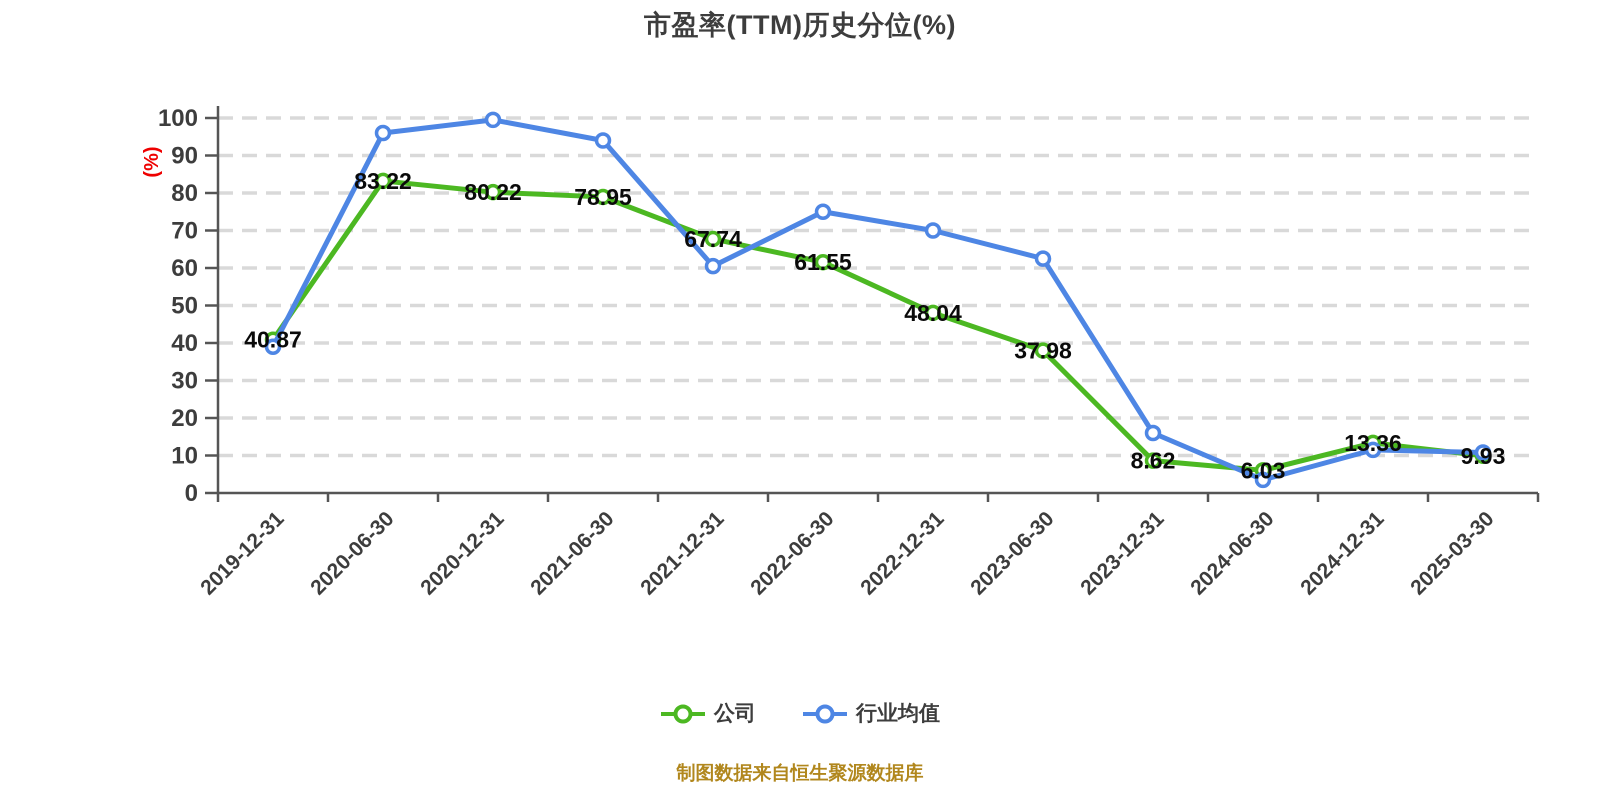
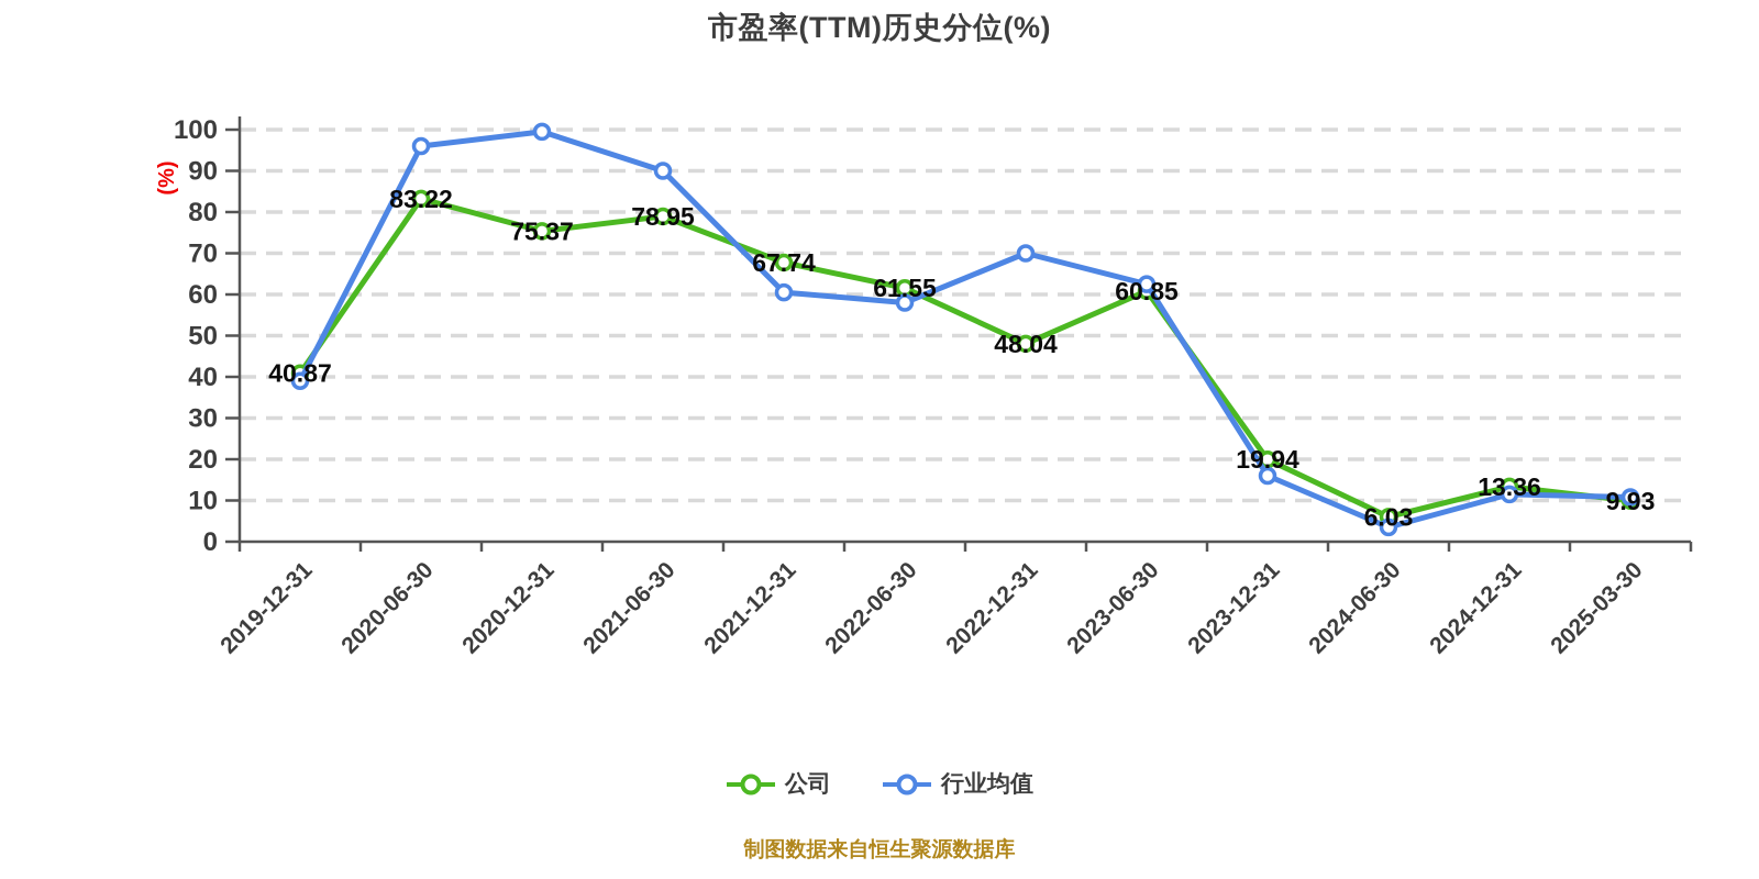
公司/2020-12-31: 80.22 -> 75.37
行业均值/2021-06-30: 94 -> 90
行业均值/2022-06-30: 75 -> 58
公司/2023-06-30: 37.98 -> 60.85
公司/2023-12-31: 8.62 -> 19.94
